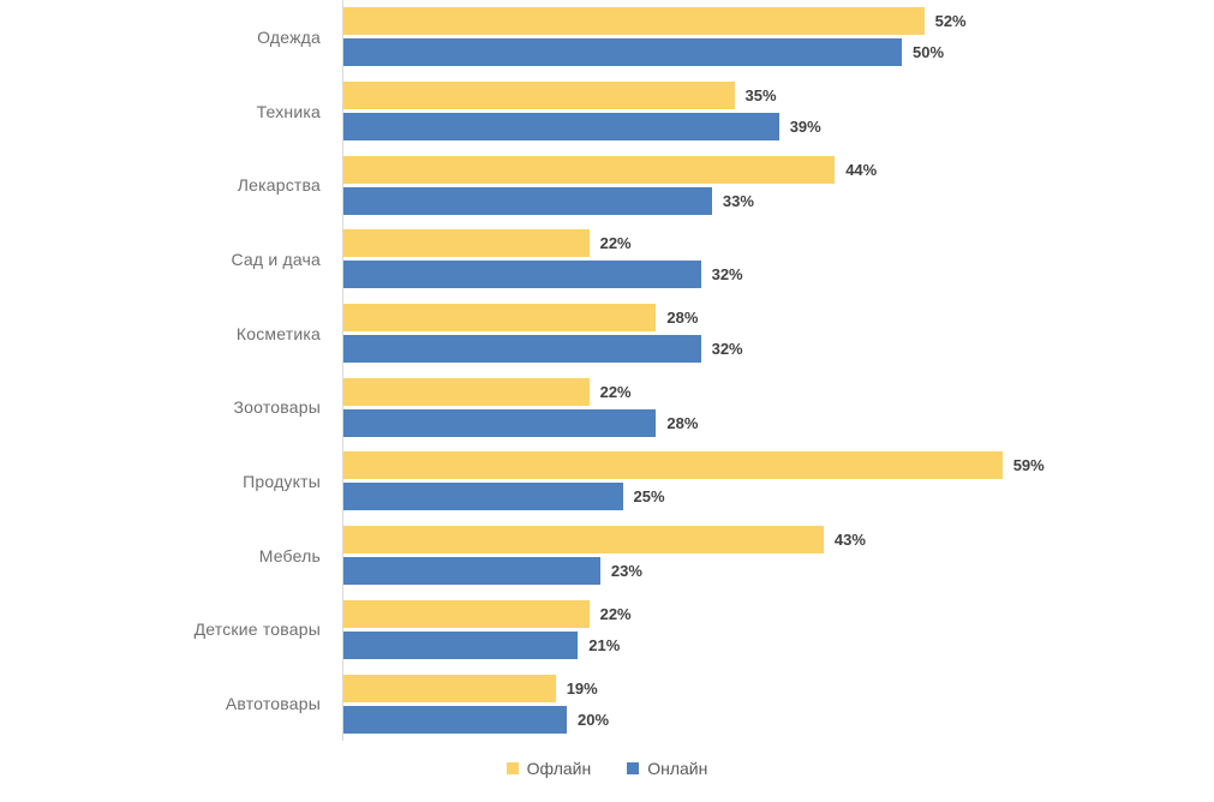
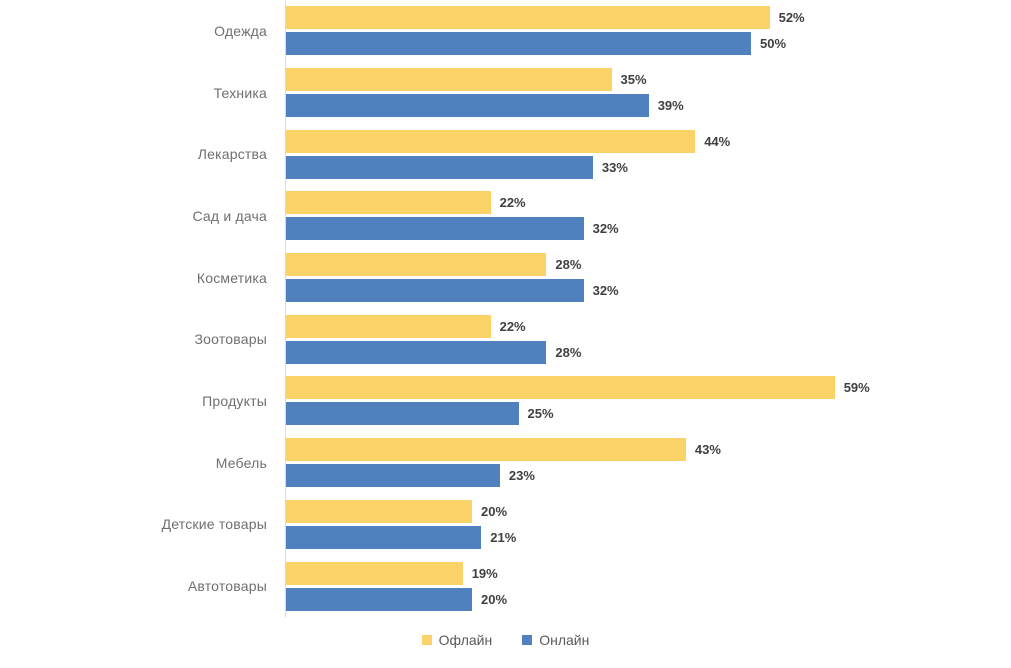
Офлайн/Детские товары: 22% -> 20%
